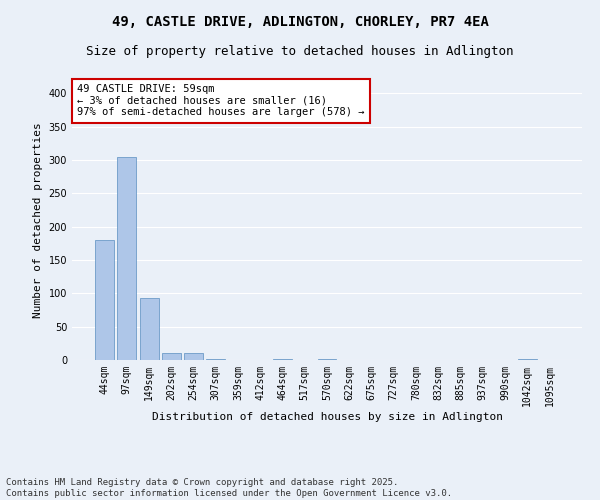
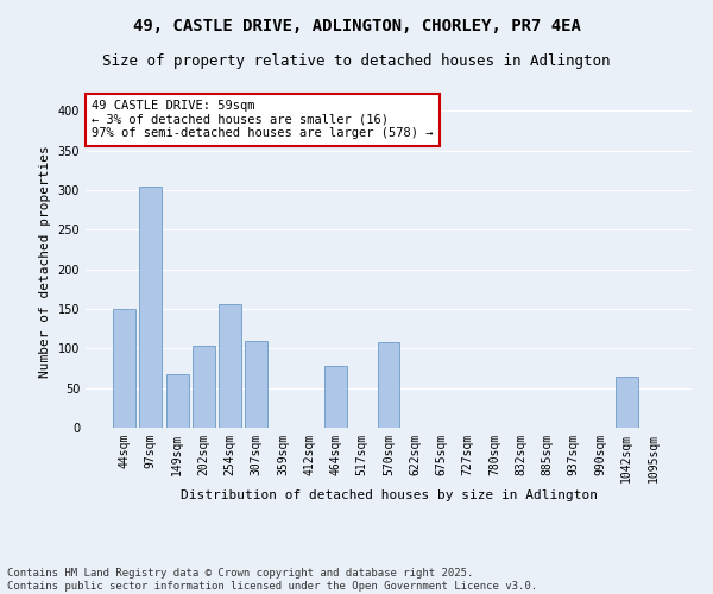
44sqm: 180 -> 150
149sqm: 93 -> 68
202sqm: 10 -> 104
254sqm: 10 -> 156
307sqm: 2 -> 110
464sqm: 2 -> 78
570sqm: 2 -> 108
1042sqm: 2 -> 64
